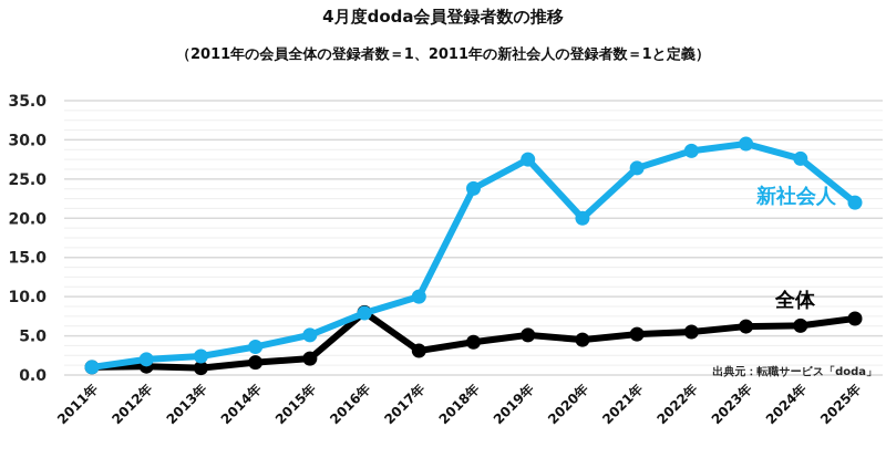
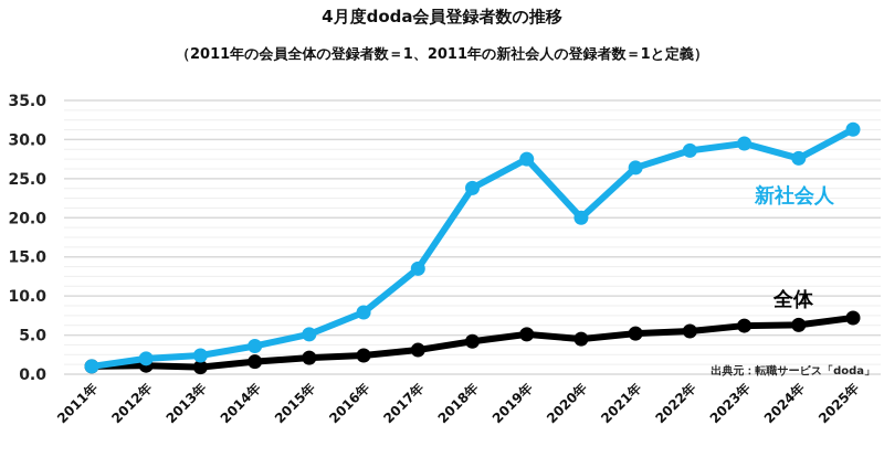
全体/2016年: 8 -> 2
新社会人/2017年: 10 -> 14
新社会人/2025年: 22 -> 31
